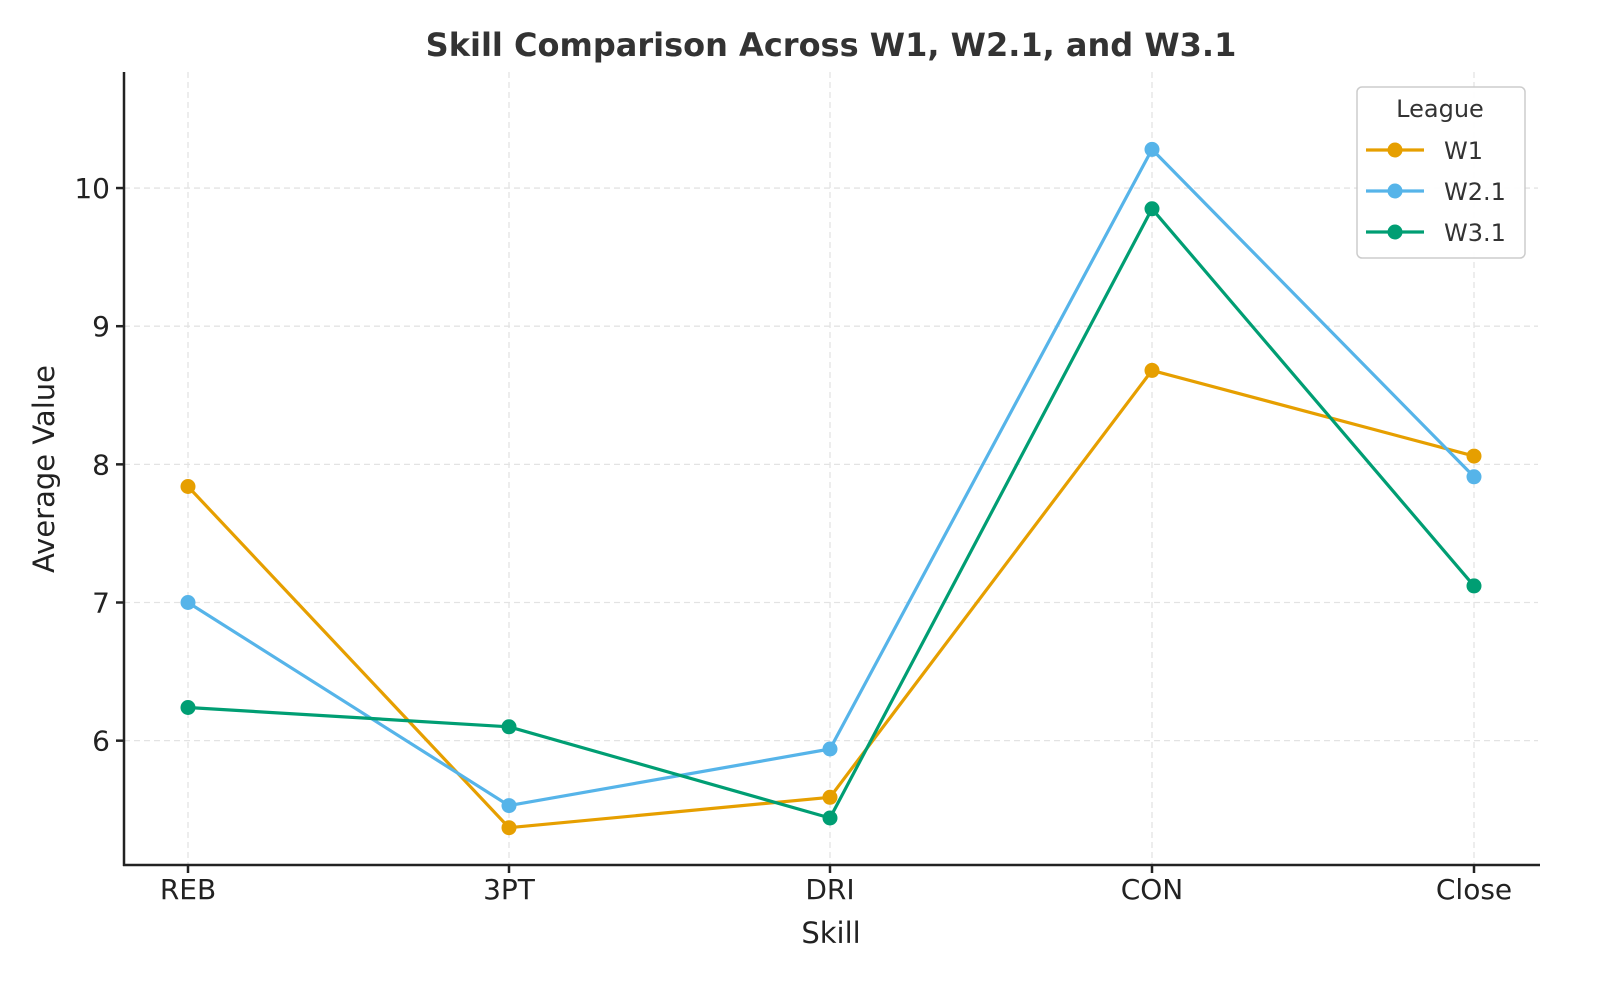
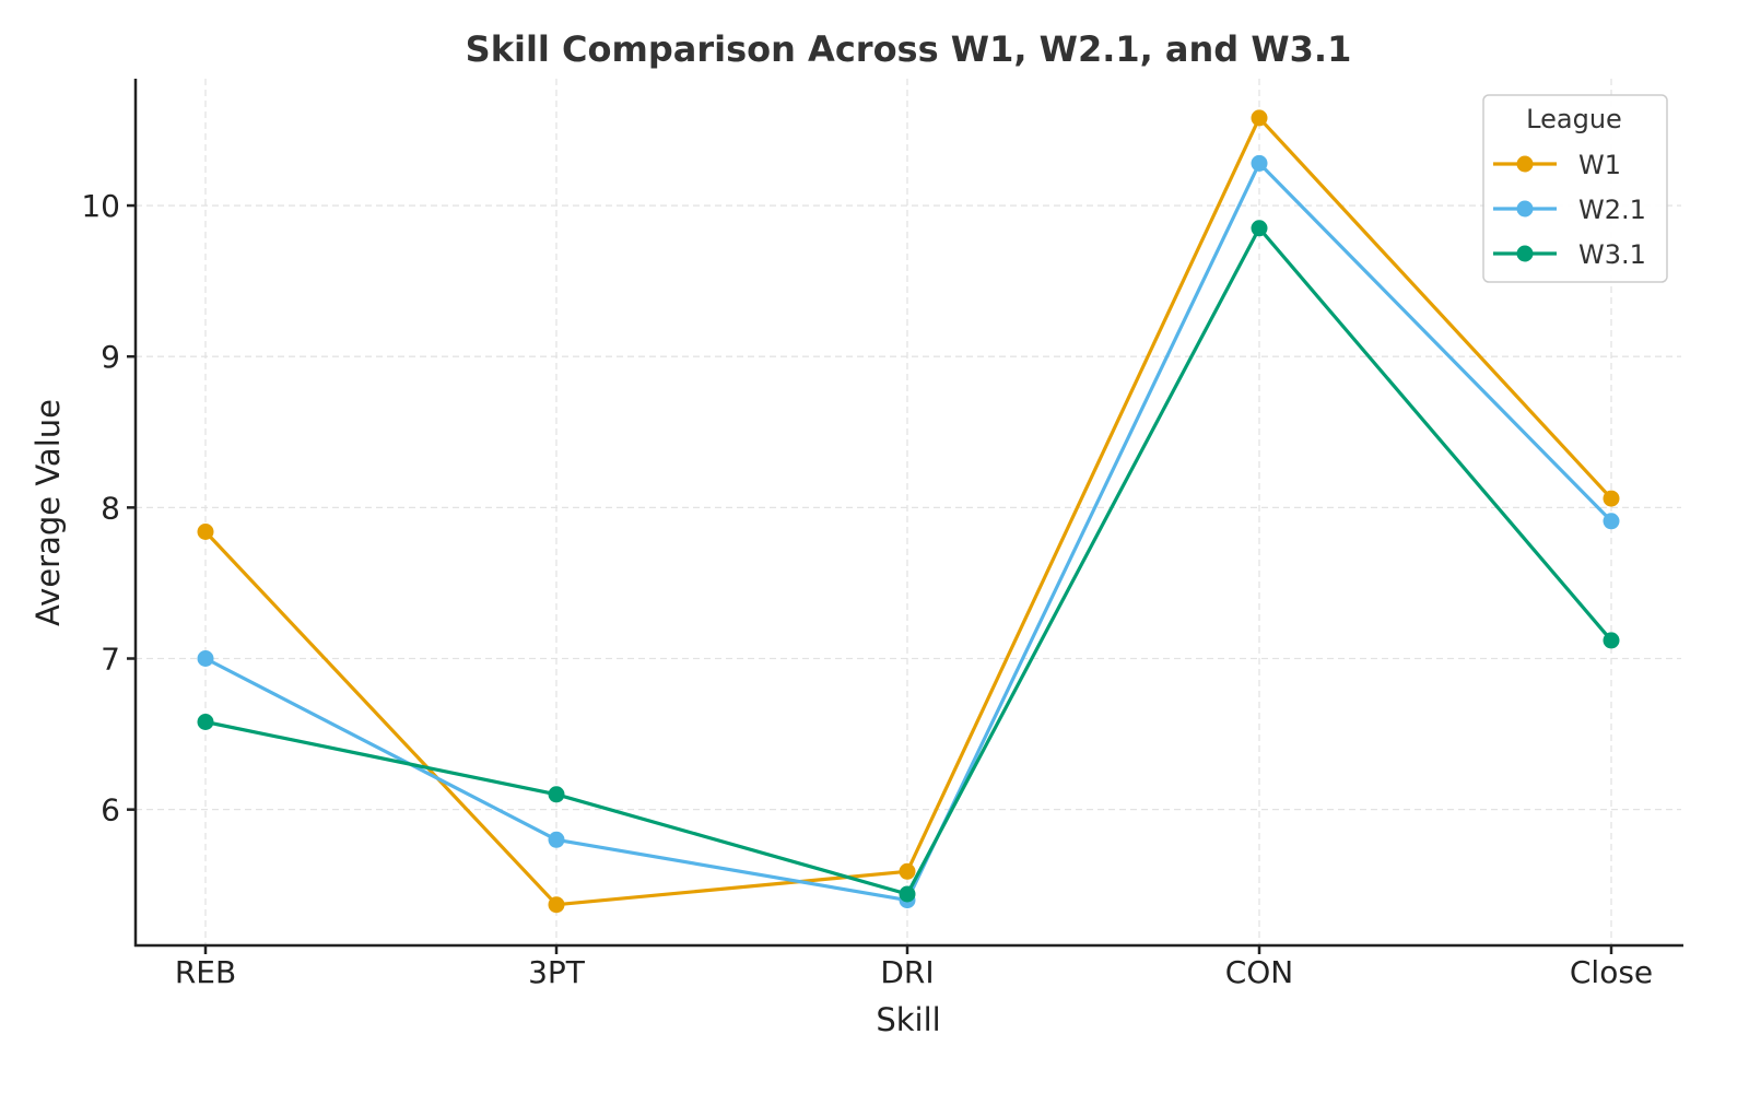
W3.1/REB: 6.24 -> 6.58
W2.1/3PT: 5.53 -> 5.80
W2.1/DRI: 5.94 -> 5.40
W1/CON: 8.68 -> 10.58
